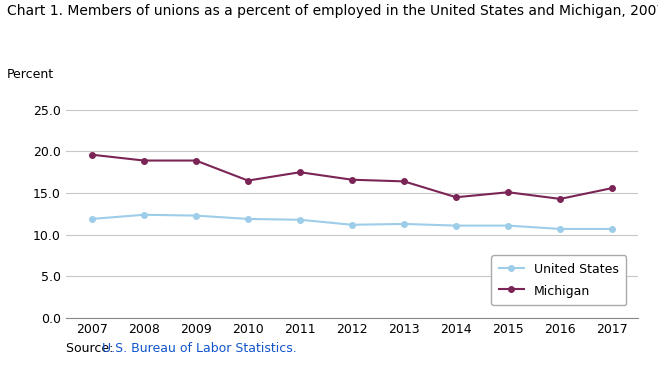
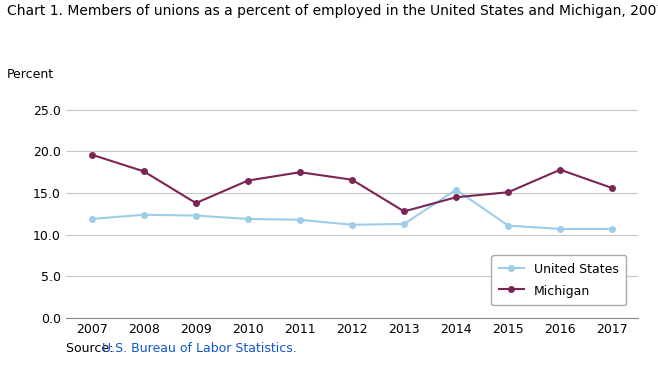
Michigan/2008: 18.9 -> 17.6
Michigan/2009: 18.9 -> 13.8
Michigan/2013: 16.4 -> 12.8
United States/2014: 11.1 -> 15.4
Michigan/2016: 14.3 -> 17.8
